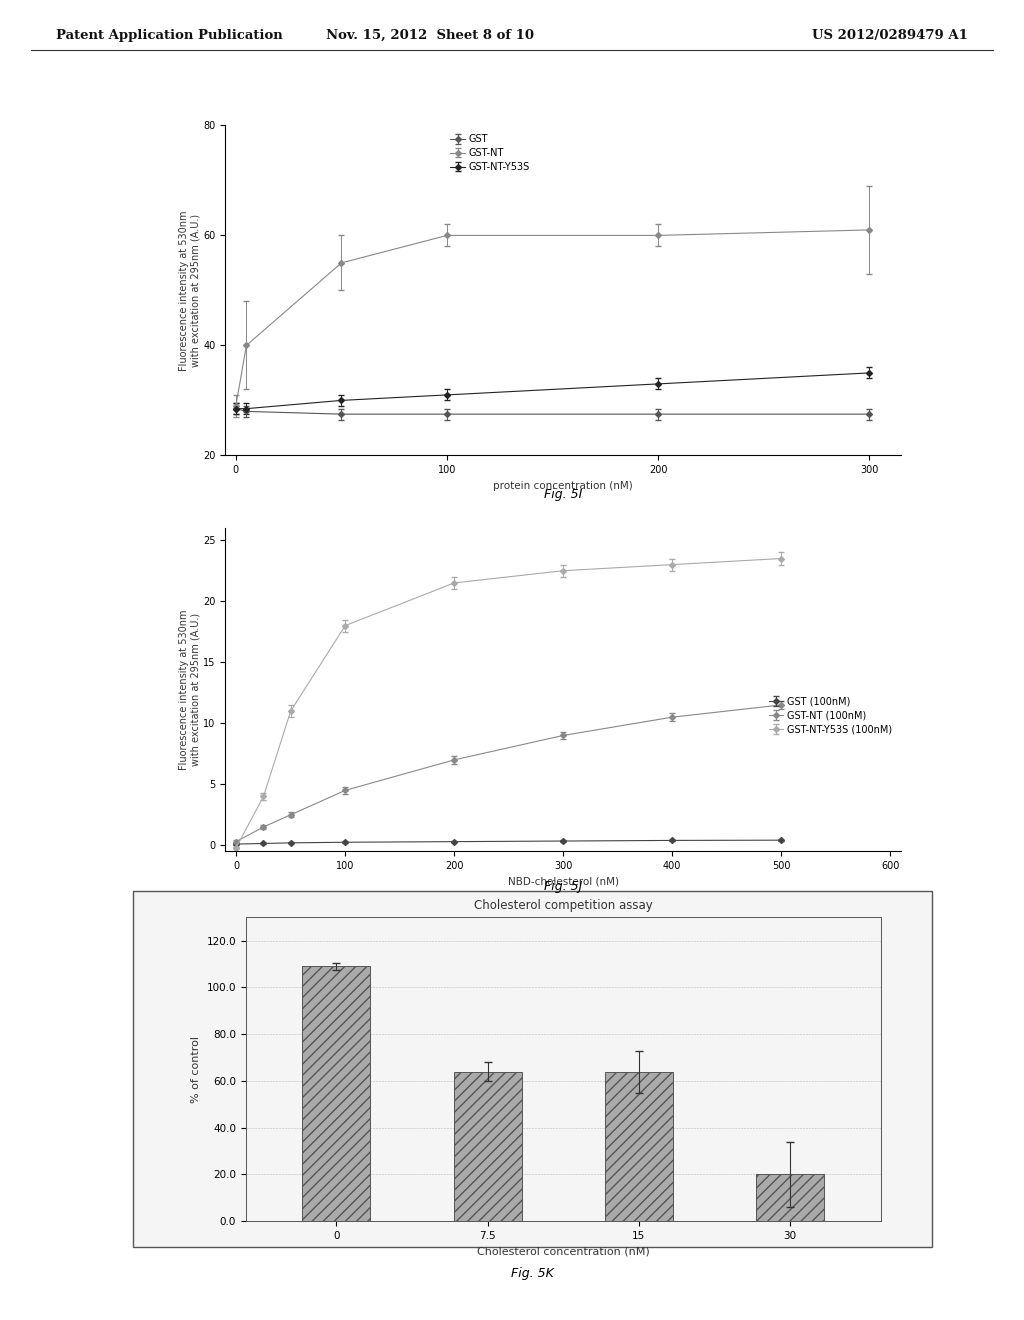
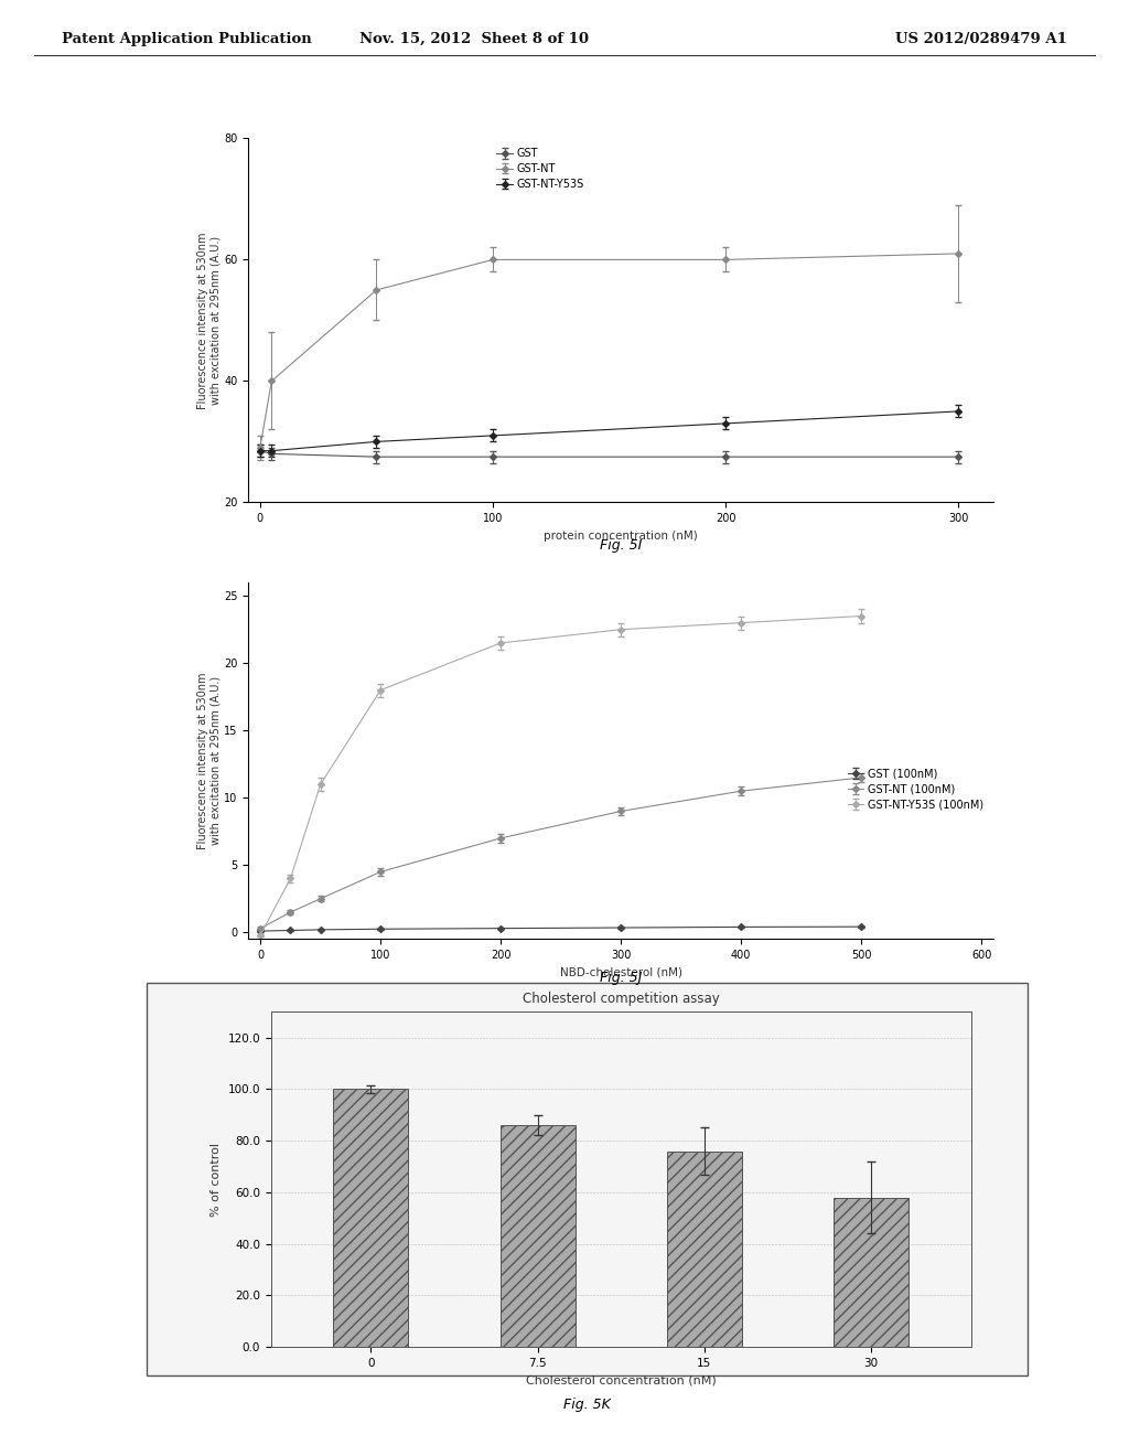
Cholesterol competition assay/0: 109 -> 100
Cholesterol competition assay/7.5: 64 -> 86
Cholesterol competition assay/15: 64 -> 76
Cholesterol competition assay/30: 20 -> 58
